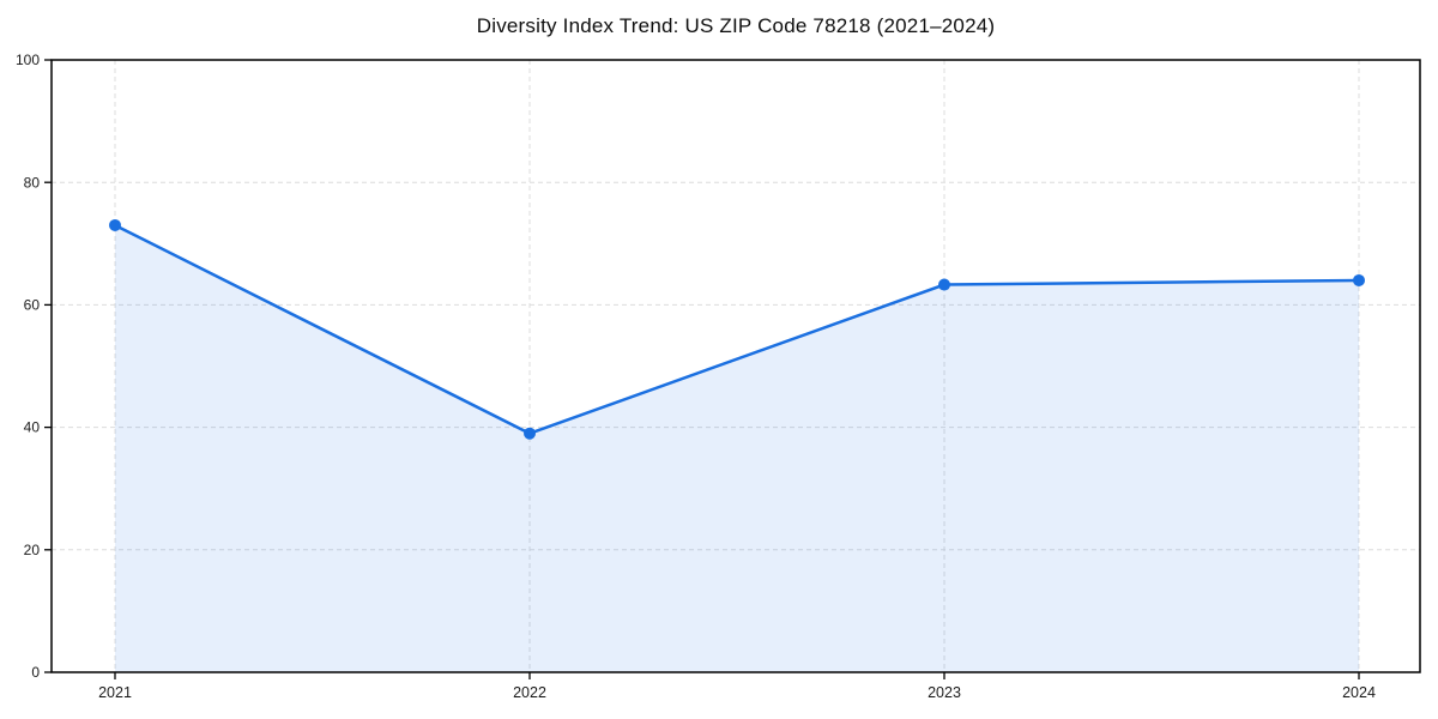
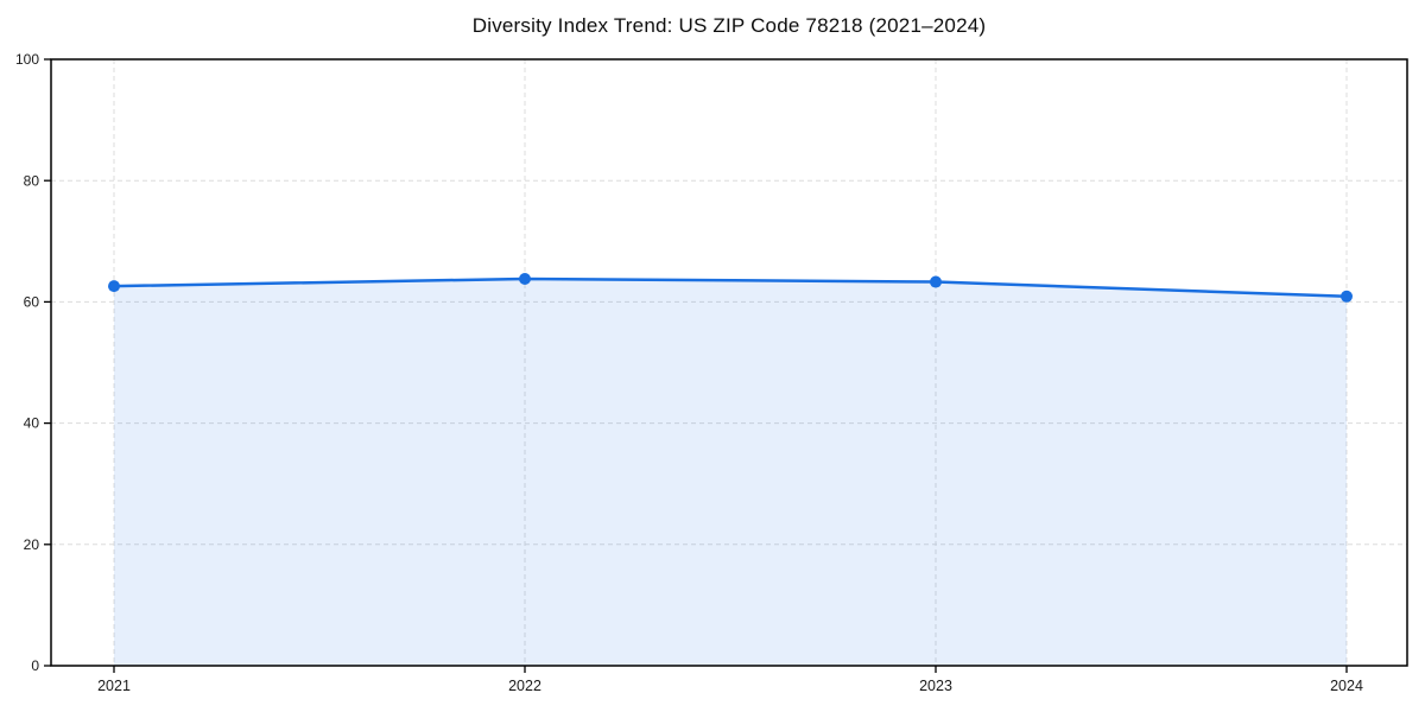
2021: 73 -> 63
2022: 39 -> 64
2024: 64 -> 61
